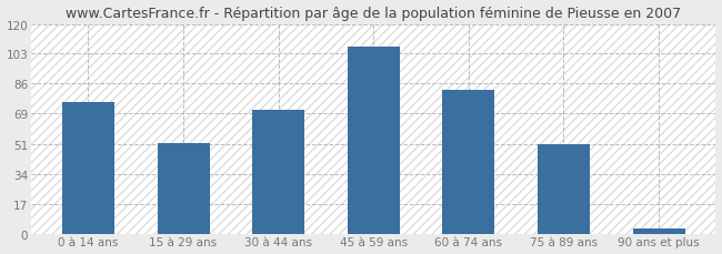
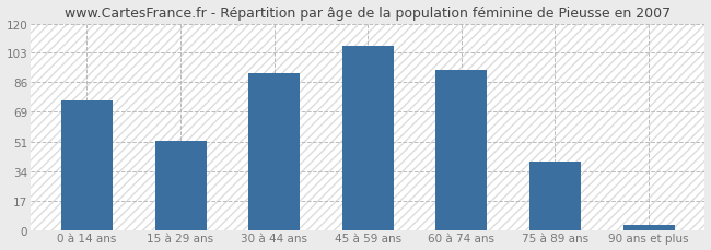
30 à 44 ans: 71 -> 91
60 à 74 ans: 82 -> 93
75 à 89 ans: 51 -> 40
